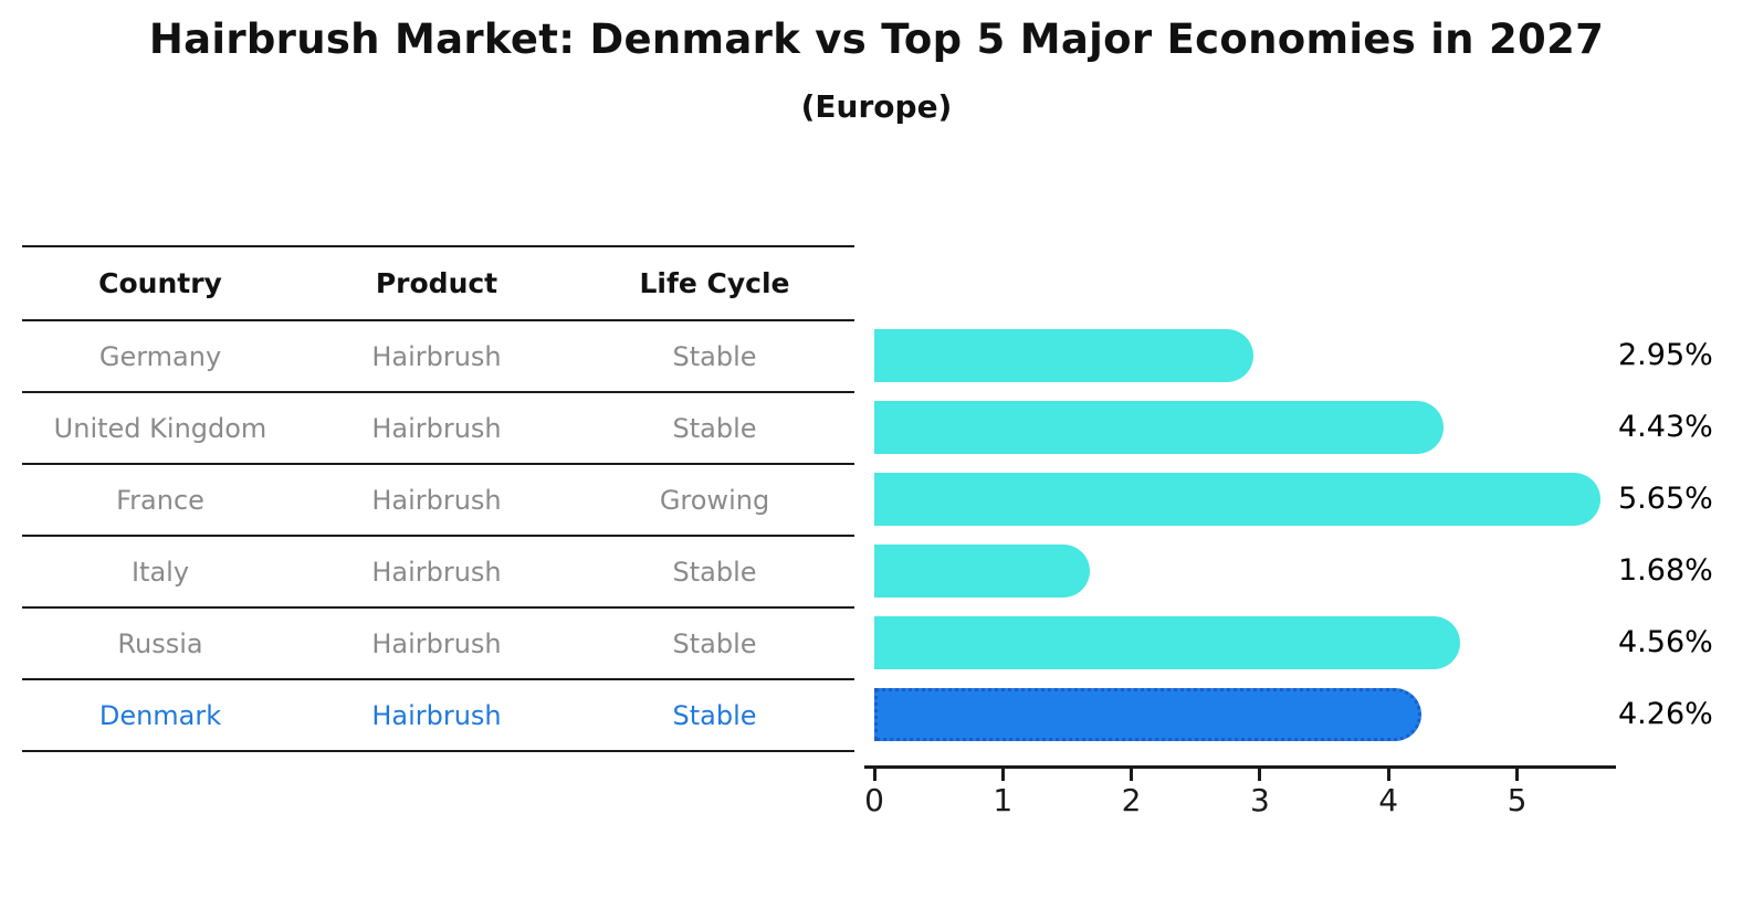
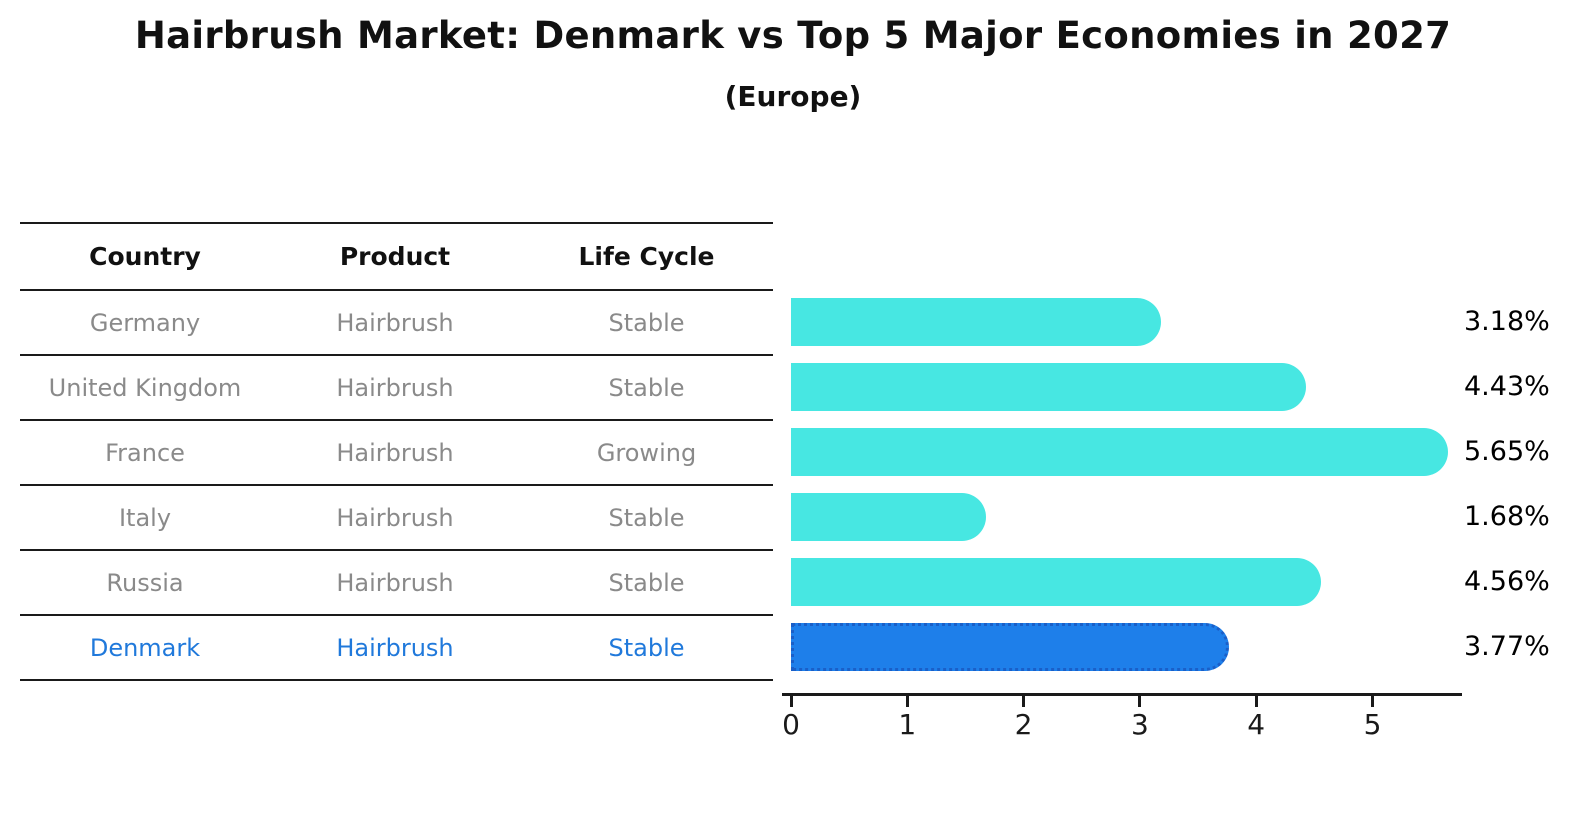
Germany: 2.95% -> 3.18%
Denmark: 4.26% -> 3.77%
